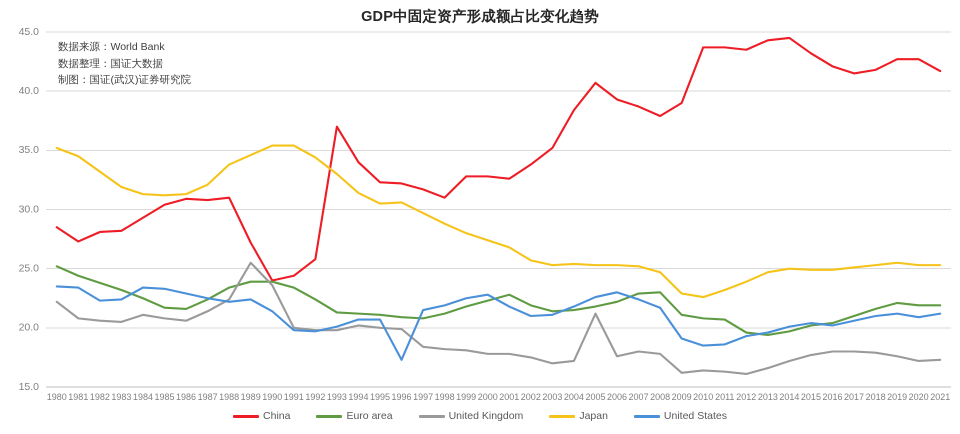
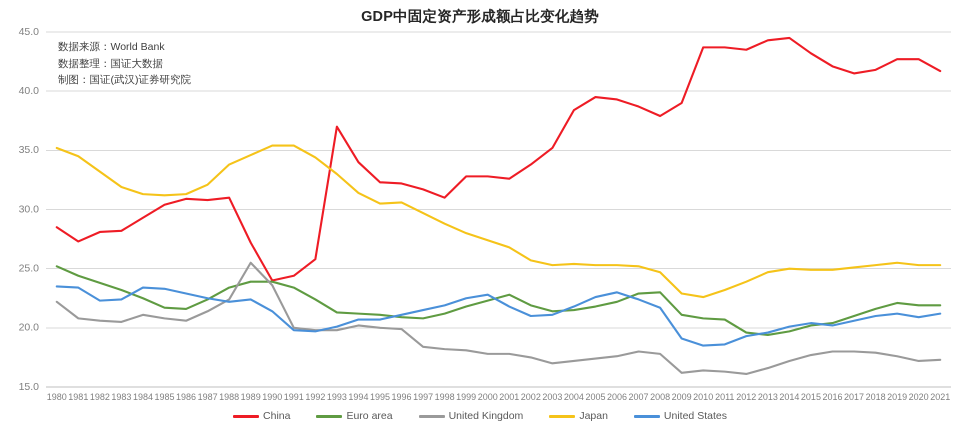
United States/1996: 17.3 -> 21.1
China/2005: 40.7 -> 39.5
United Kingdom/2005: 21.2 -> 17.4
